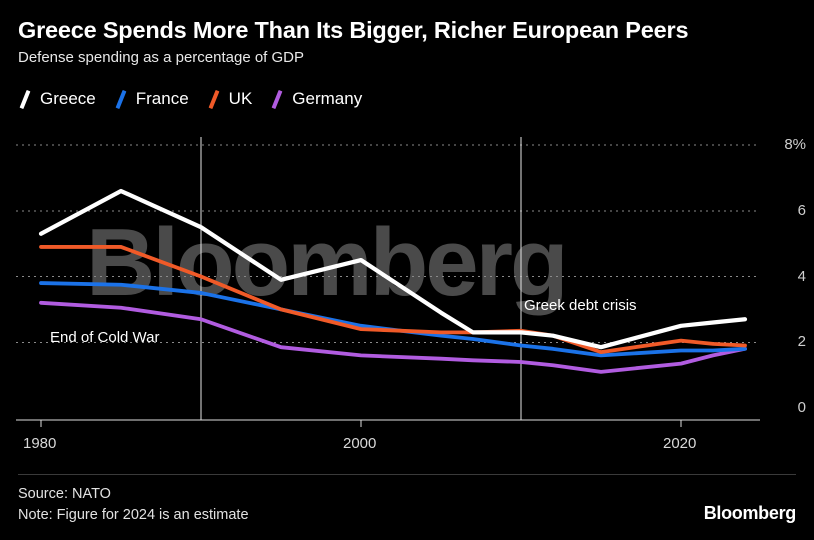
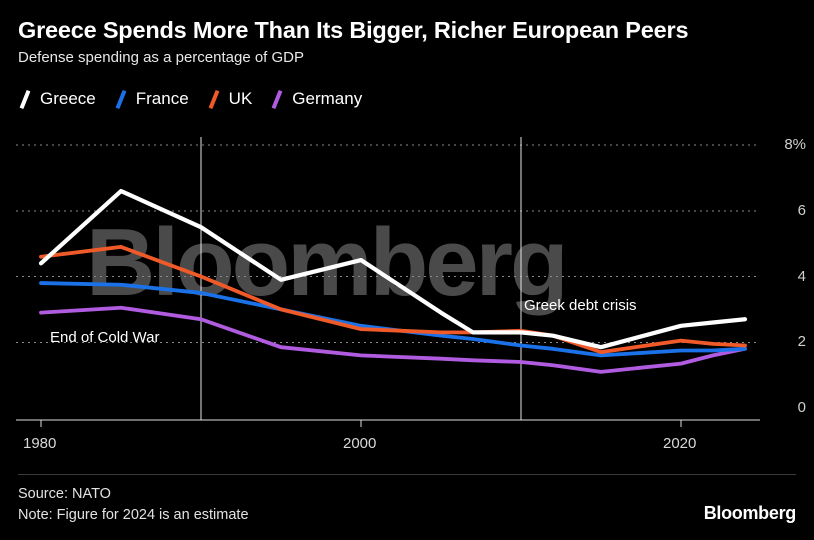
Greece/1980: 5.3% -> 4.4%
UK/1980: 4.9% -> 4.6%
Germany/1980: 3.2% -> 2.9%
